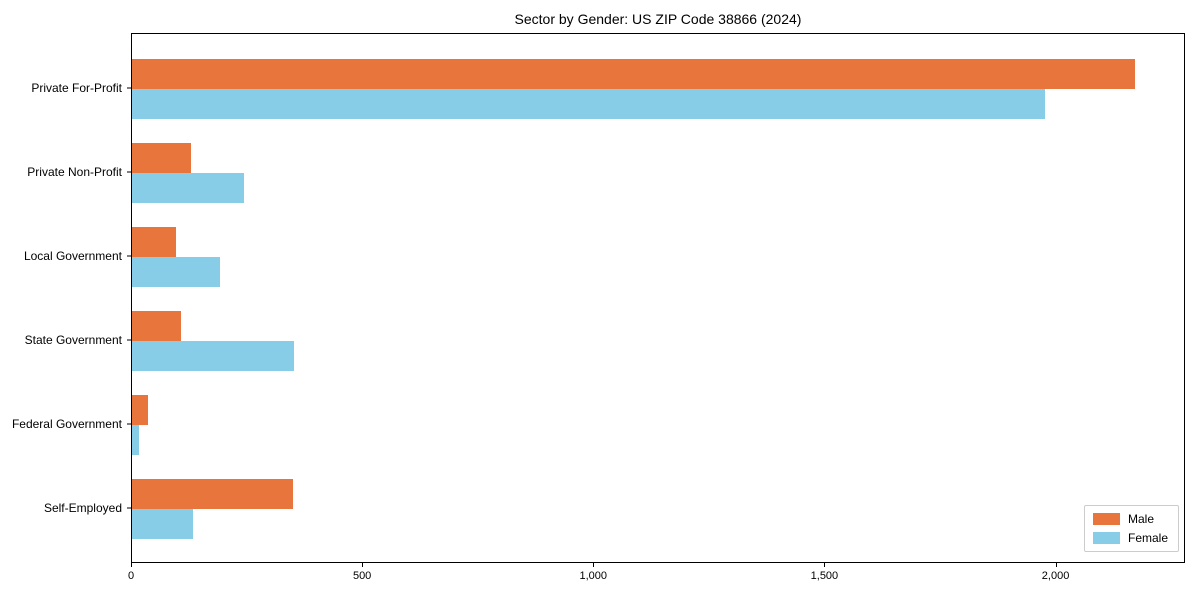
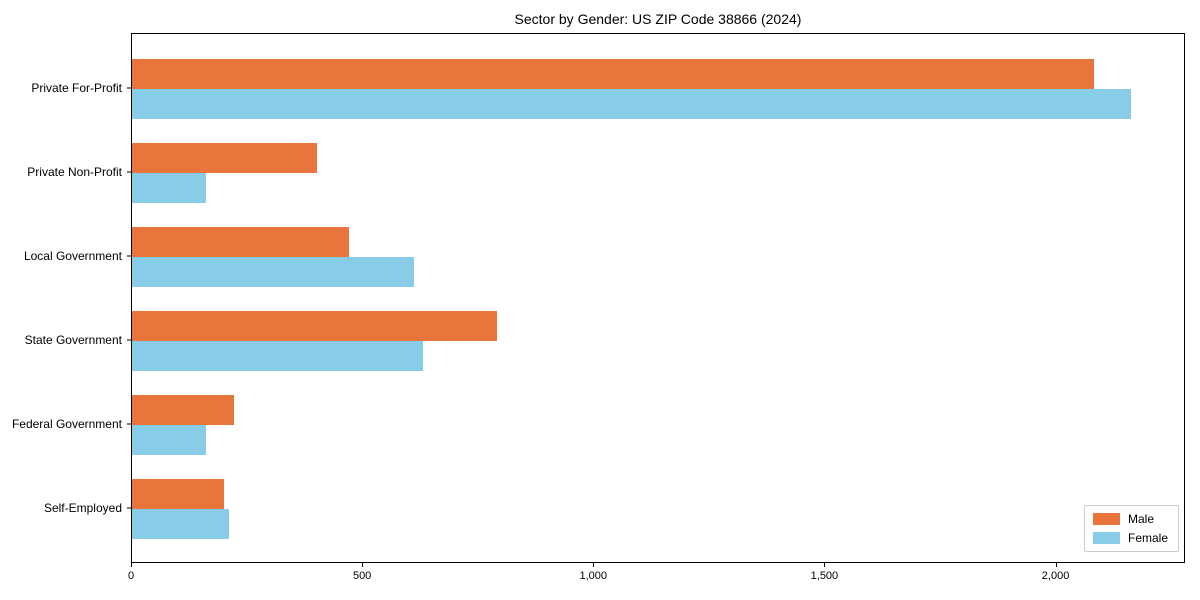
Male/Private For-Profit: 2170 -> 2080
Female/Private For-Profit: 1980 -> 2160
Male/Private Non-Profit: 130 -> 400
Female/Private Non-Profit: 240 -> 160
Male/Local Government: 100 -> 470
Female/Local Government: 190 -> 610
Male/State Government: 110 -> 790
Female/State Government: 350 -> 630
Male/Federal Government: 40 -> 220
Female/Federal Government: 20 -> 160
Male/Self-Employed: 350 -> 200
Female/Self-Employed: 130 -> 210
